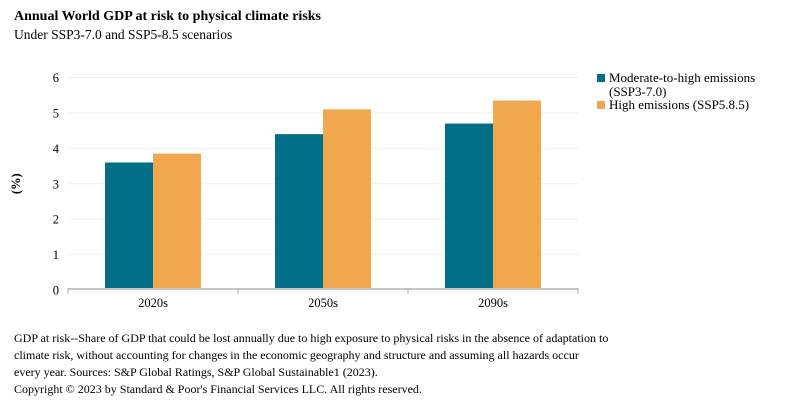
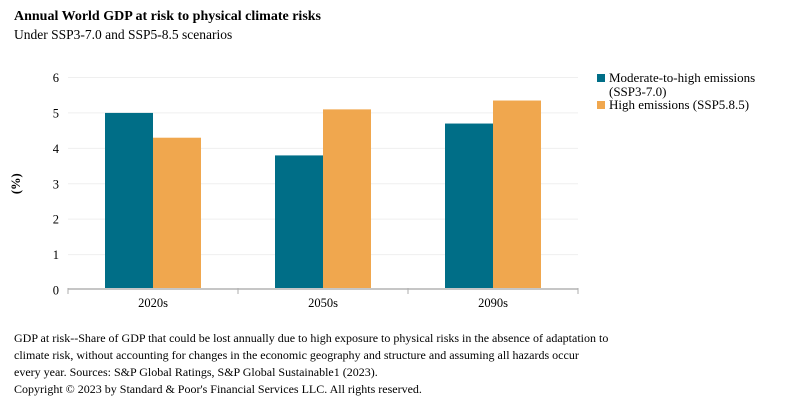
Moderate-to-high emissions (SSP3-7.0)/2020s: 3.6 -> 5.0
High emissions (SSP5.8.5)/2020s: 3.9 -> 4.3
Moderate-to-high emissions (SSP3-7.0)/2050s: 4.4 -> 3.8
